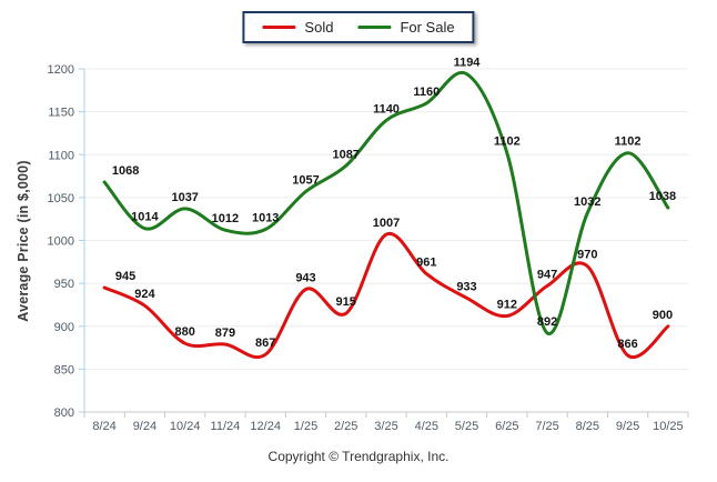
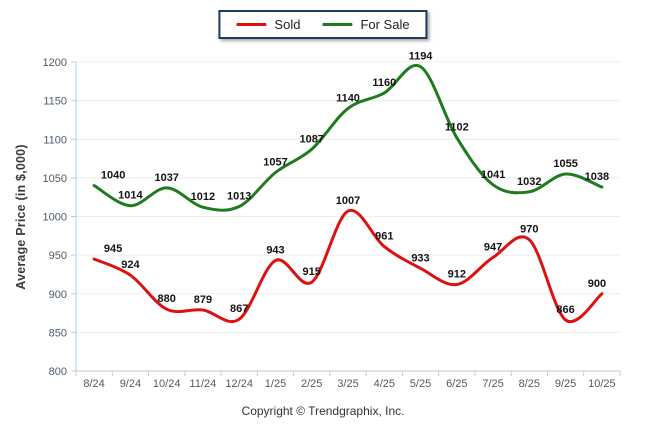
For Sale/8/24: 1068 -> 1040
For Sale/7/25: 892 -> 1041
For Sale/9/25: 1102 -> 1055
